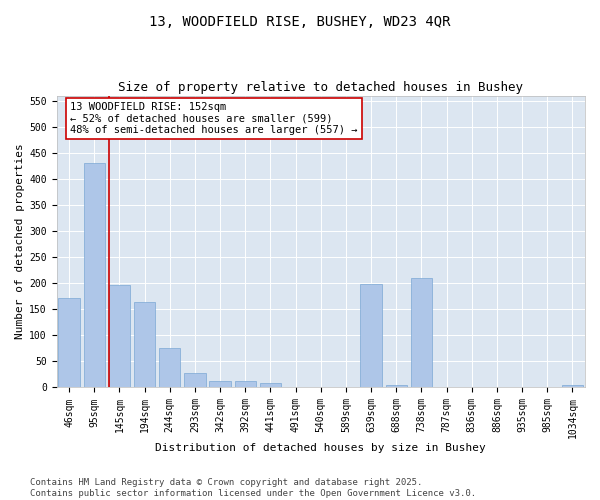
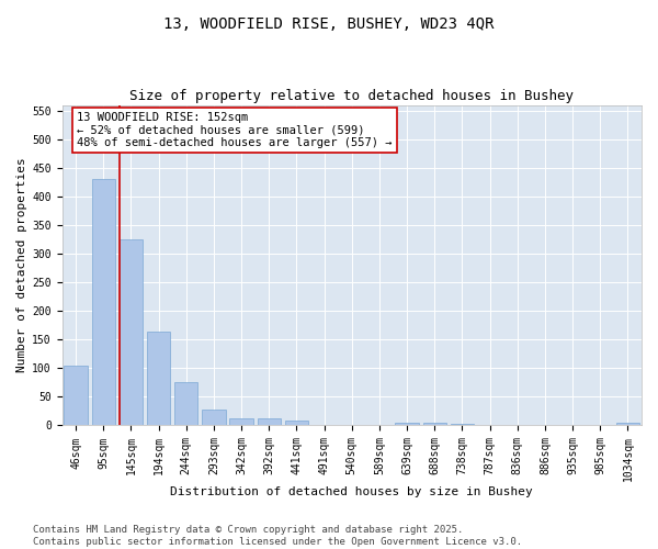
46sqm: 172 -> 105
145sqm: 196 -> 325
639sqm: 198 -> 5
738sqm: 210 -> 2
